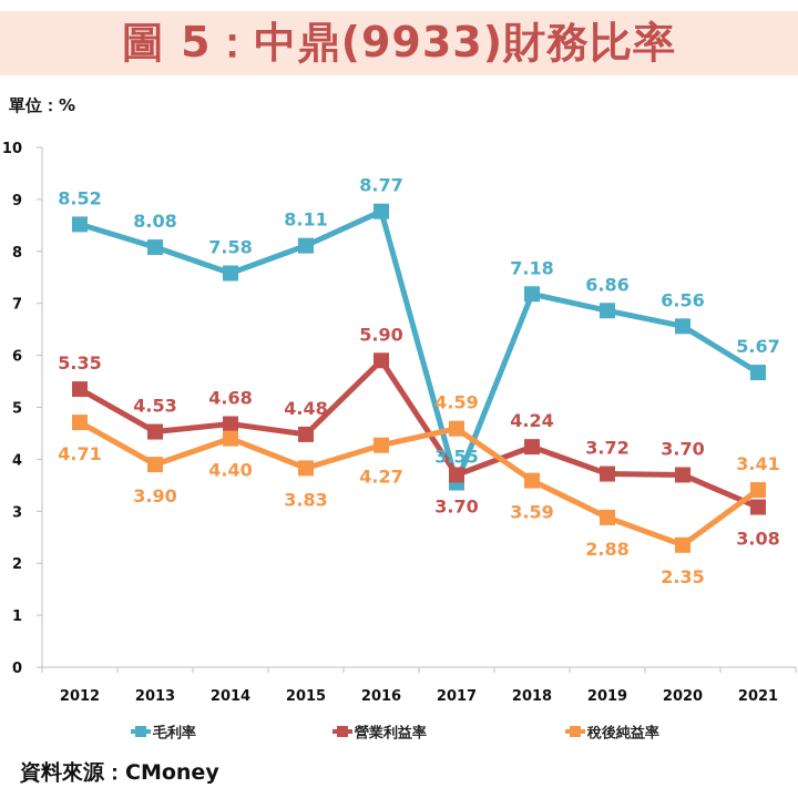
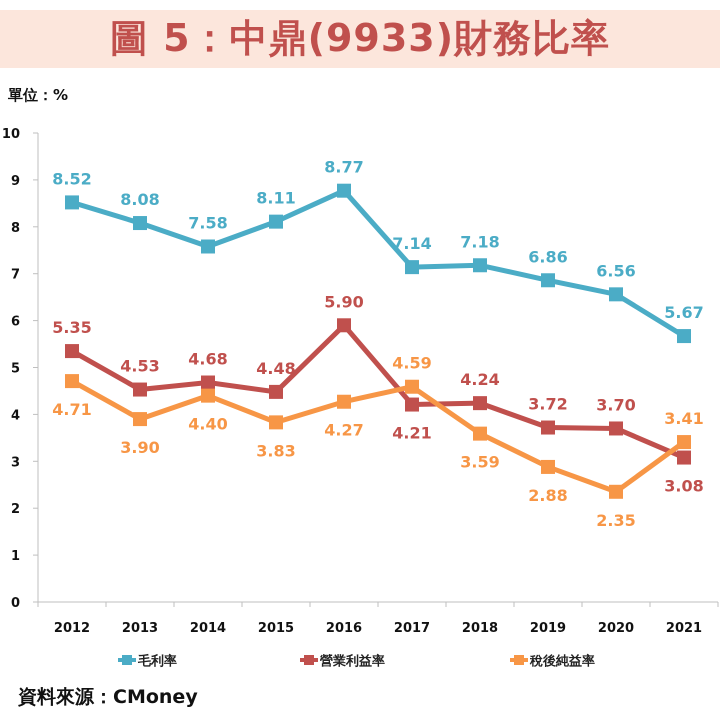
毛利率/2017: 3.55 -> 7.14
營業利益率/2017: 3.70 -> 4.21
